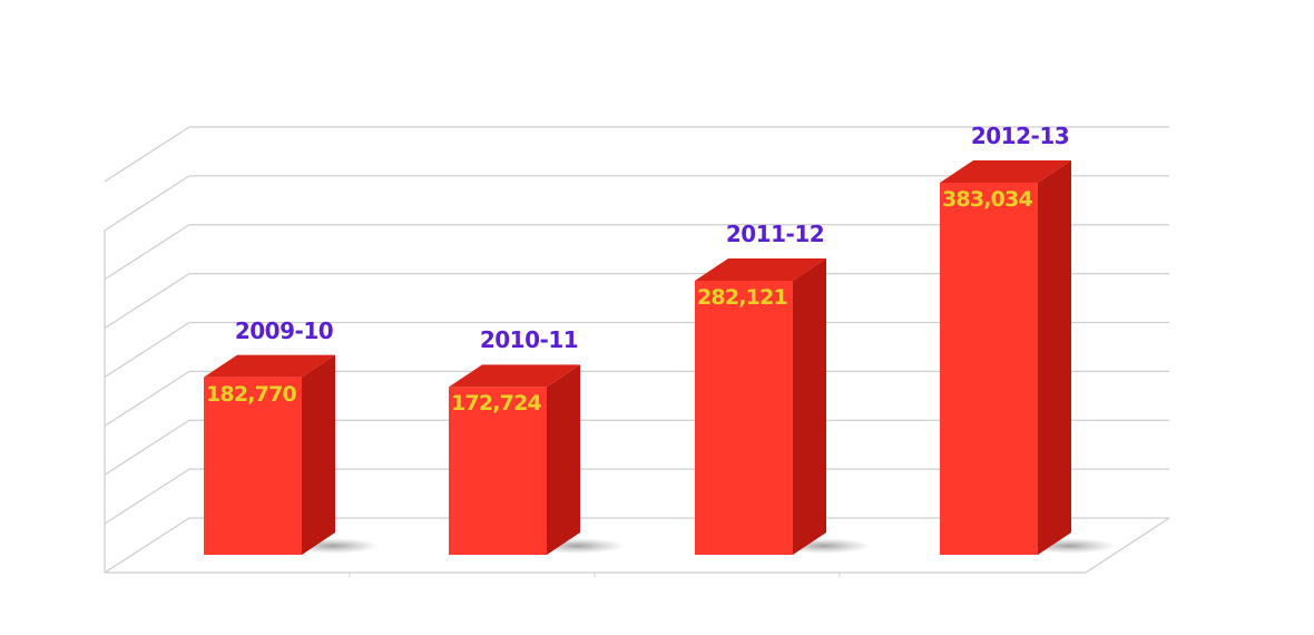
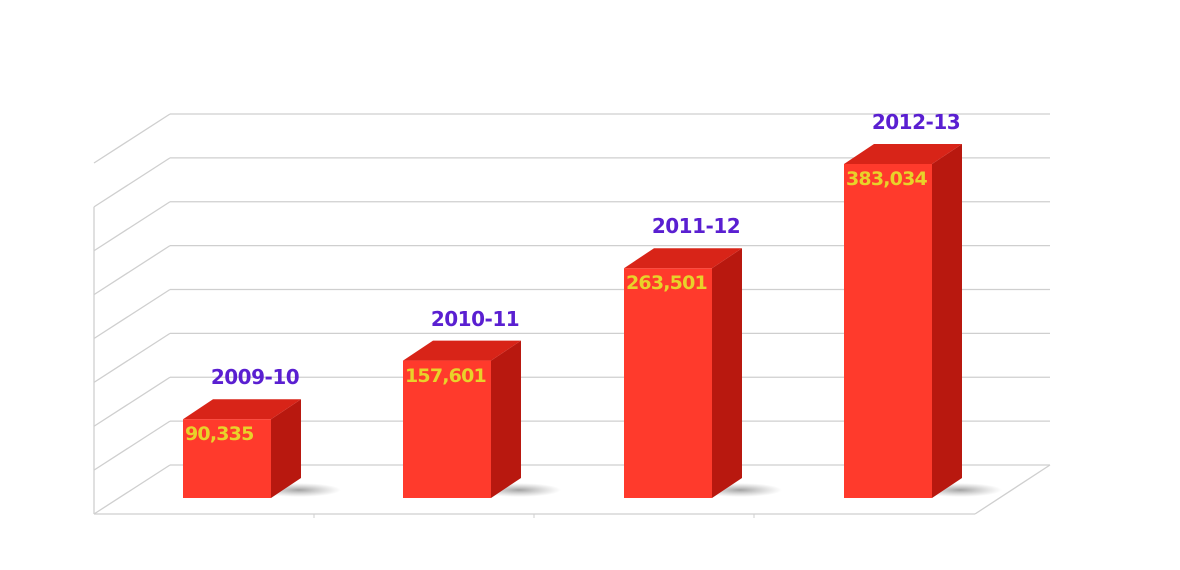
2009-10: 182,770 -> 90,335
2010-11: 172,724 -> 157,601
2011-12: 282,121 -> 263,501
